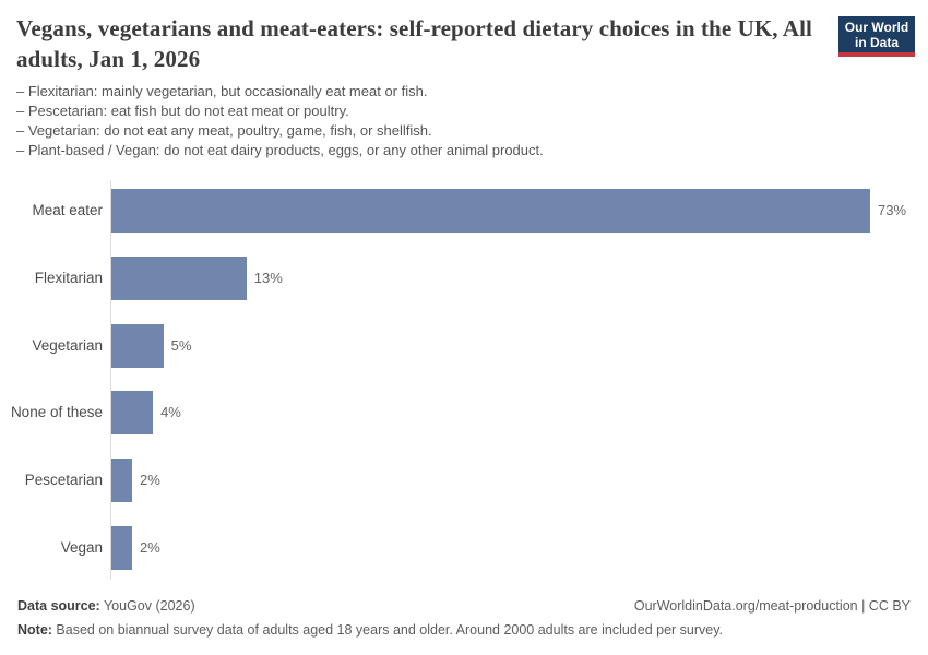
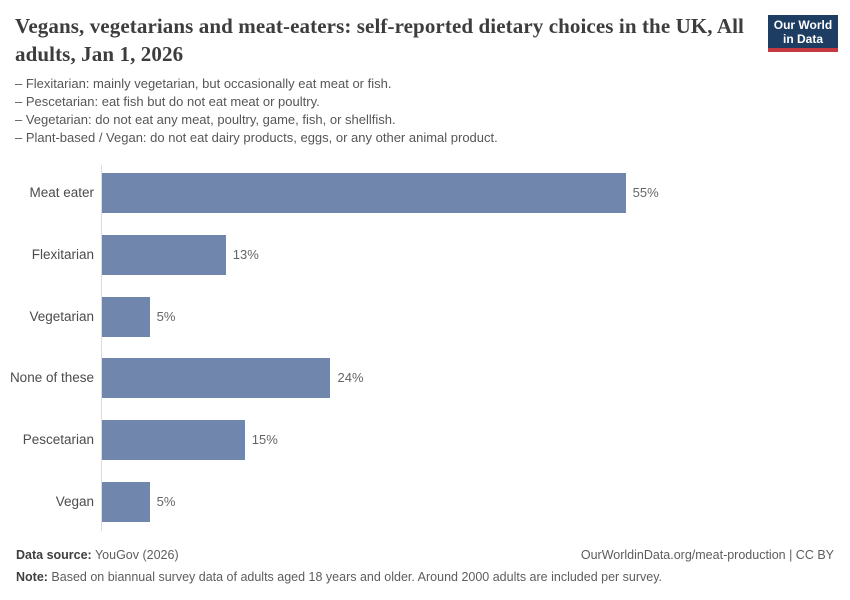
Meat eater: 73% -> 55%
None of these: 4% -> 24%
Pescetarian: 2% -> 15%
Vegan: 2% -> 5%
